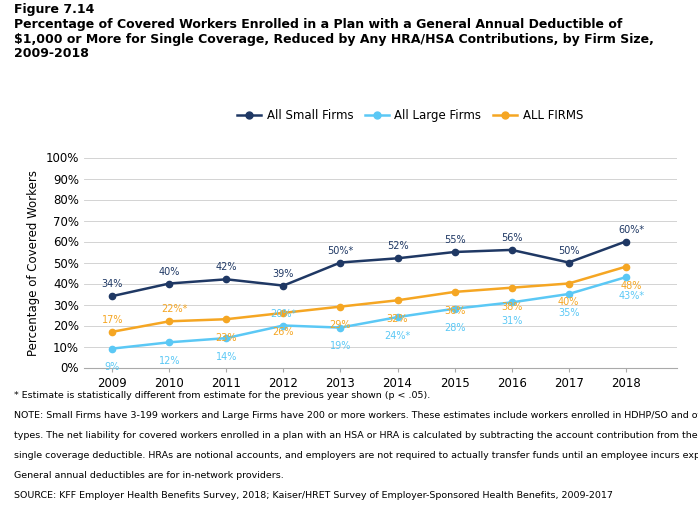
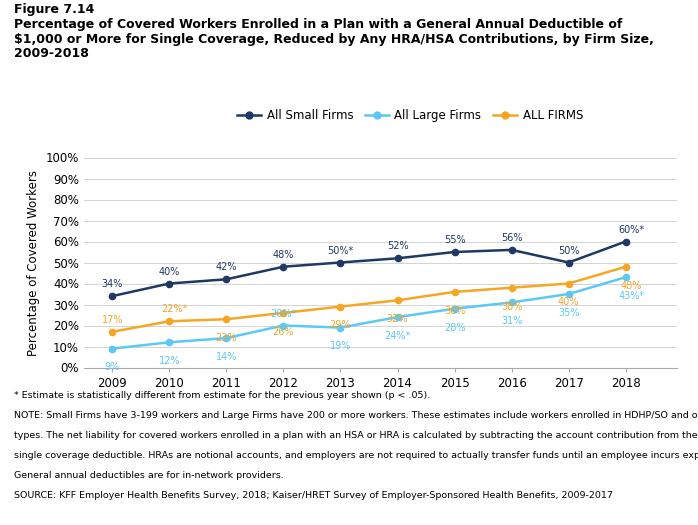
All Small Firms/2012: 39% -> 48%
